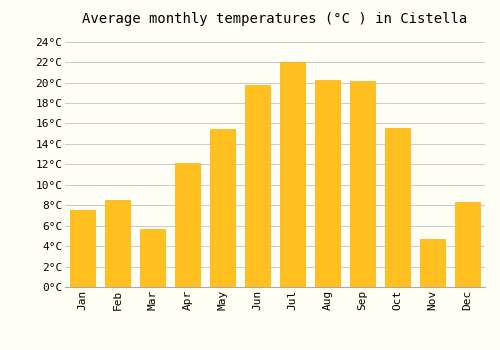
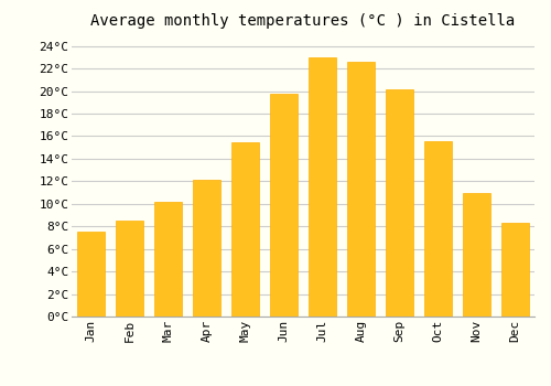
Mar: 5.7°C -> 10.2°C
Jul: 22.0°C -> 23.0°C
Aug: 20.3°C -> 22.6°C
Nov: 4.7°C -> 11.0°C
